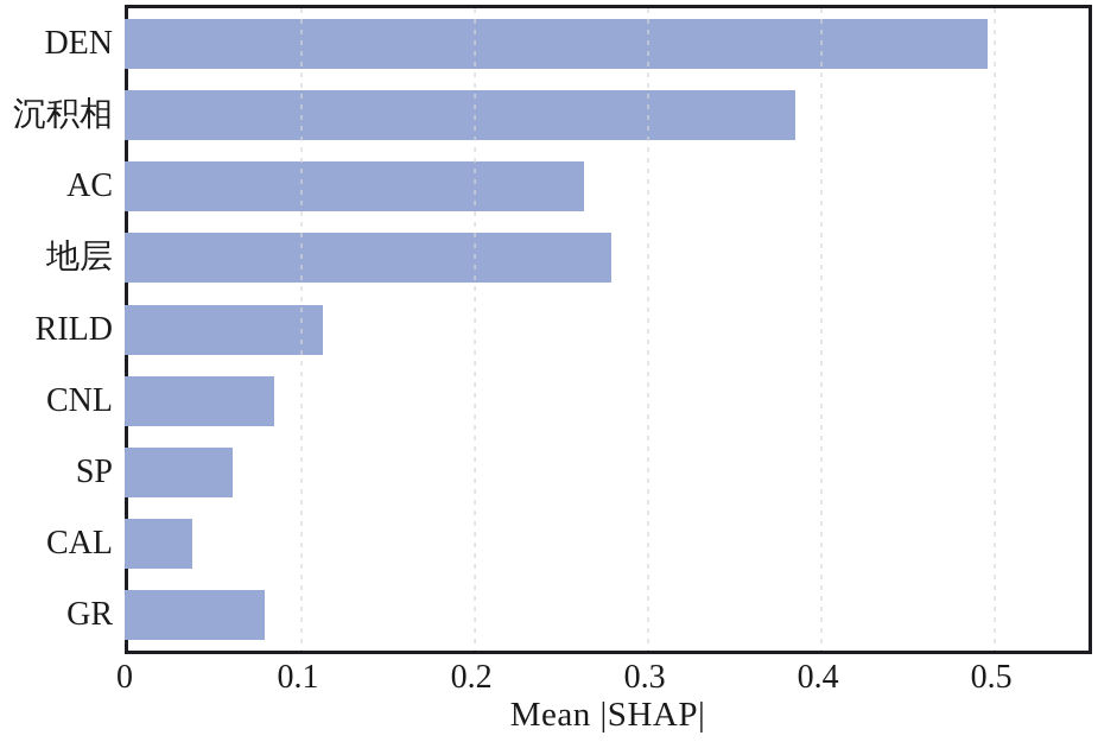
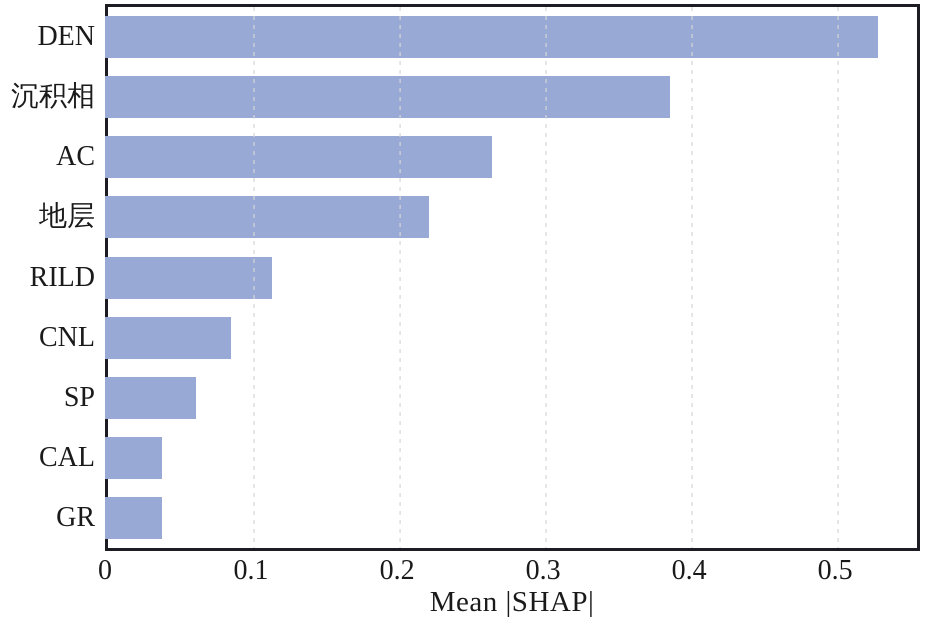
DEN: 0.496 -> 0.527
地层: 0.279 -> 0.220
GR: 0.079 -> 0.037
